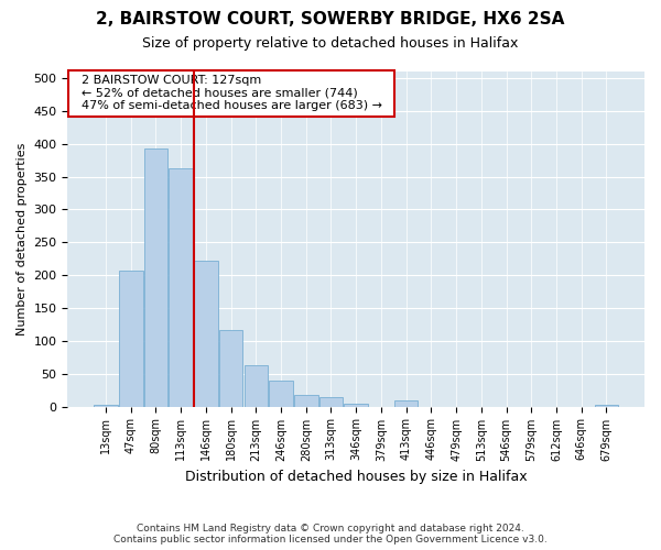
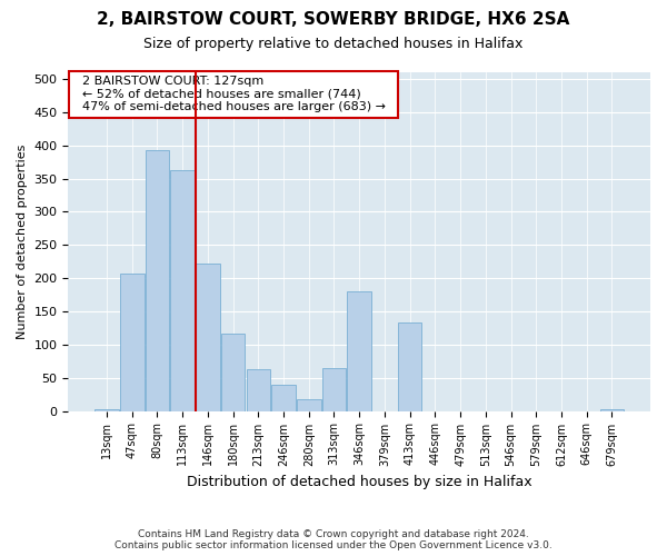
313sqm: 15 -> 64
346sqm: 5 -> 180
413sqm: 9 -> 134
